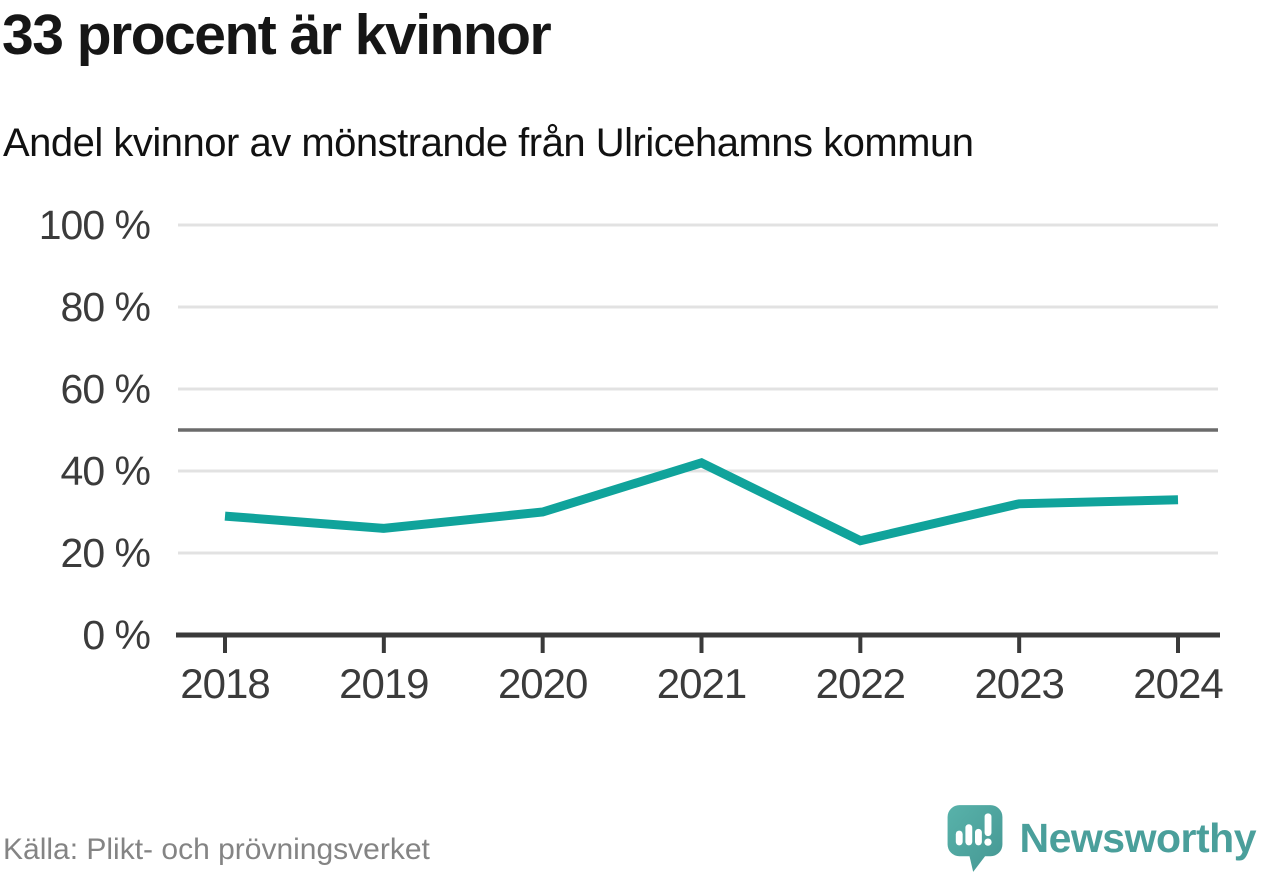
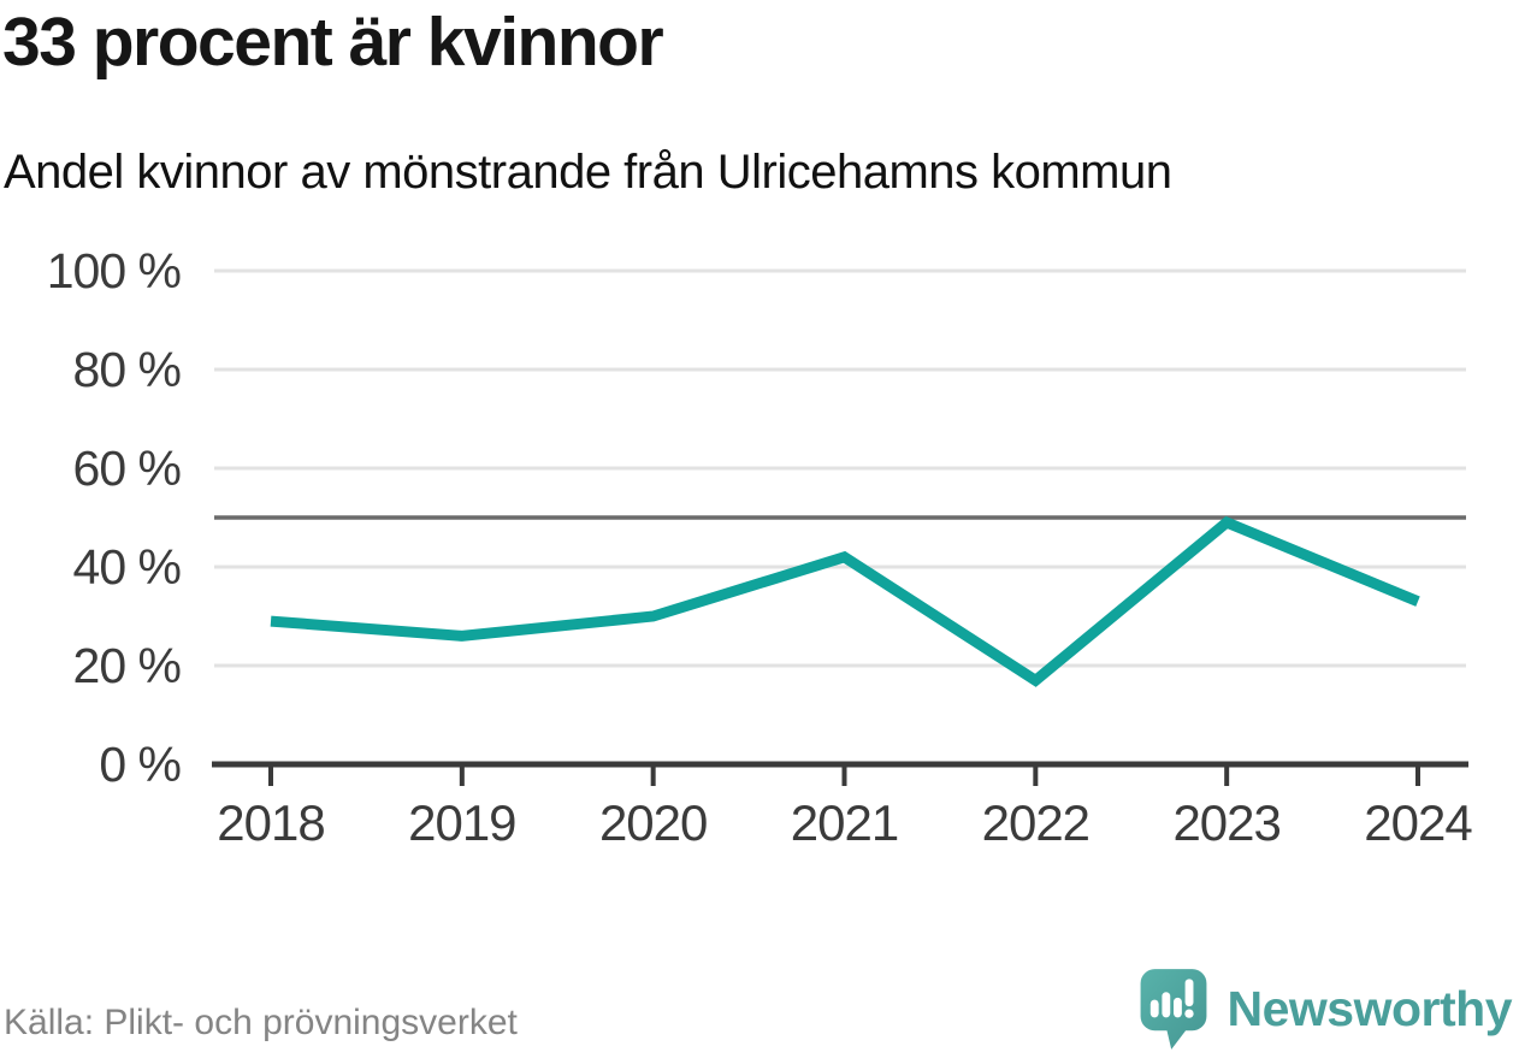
2022: 23% -> 17%
2023: 32% -> 49%
